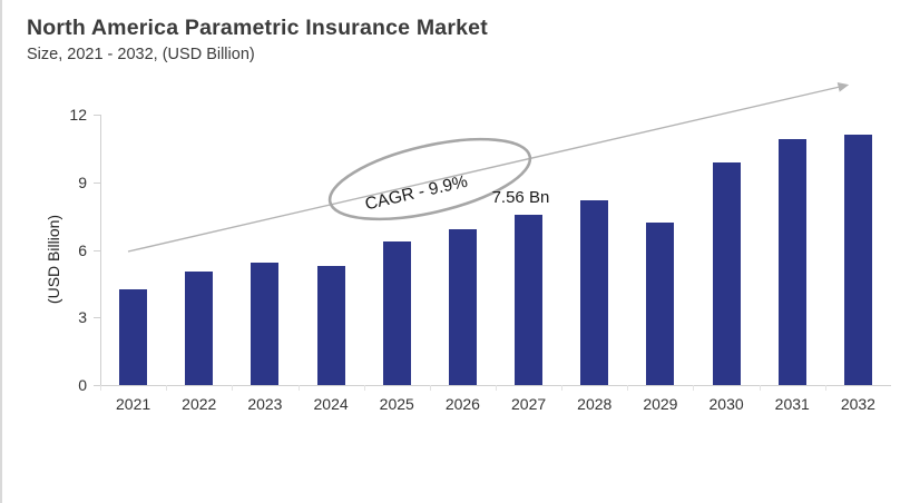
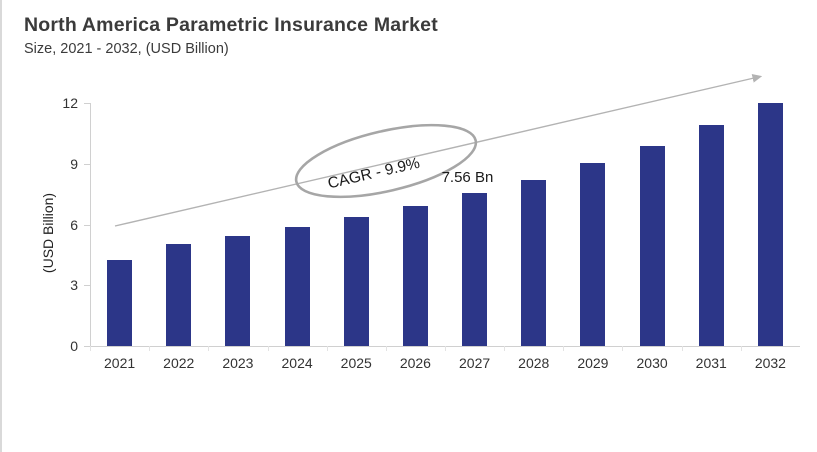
2024: 5.3 -> 5.9
2029: 7.2 -> 9.1
2032: 11.1 -> 12.0
